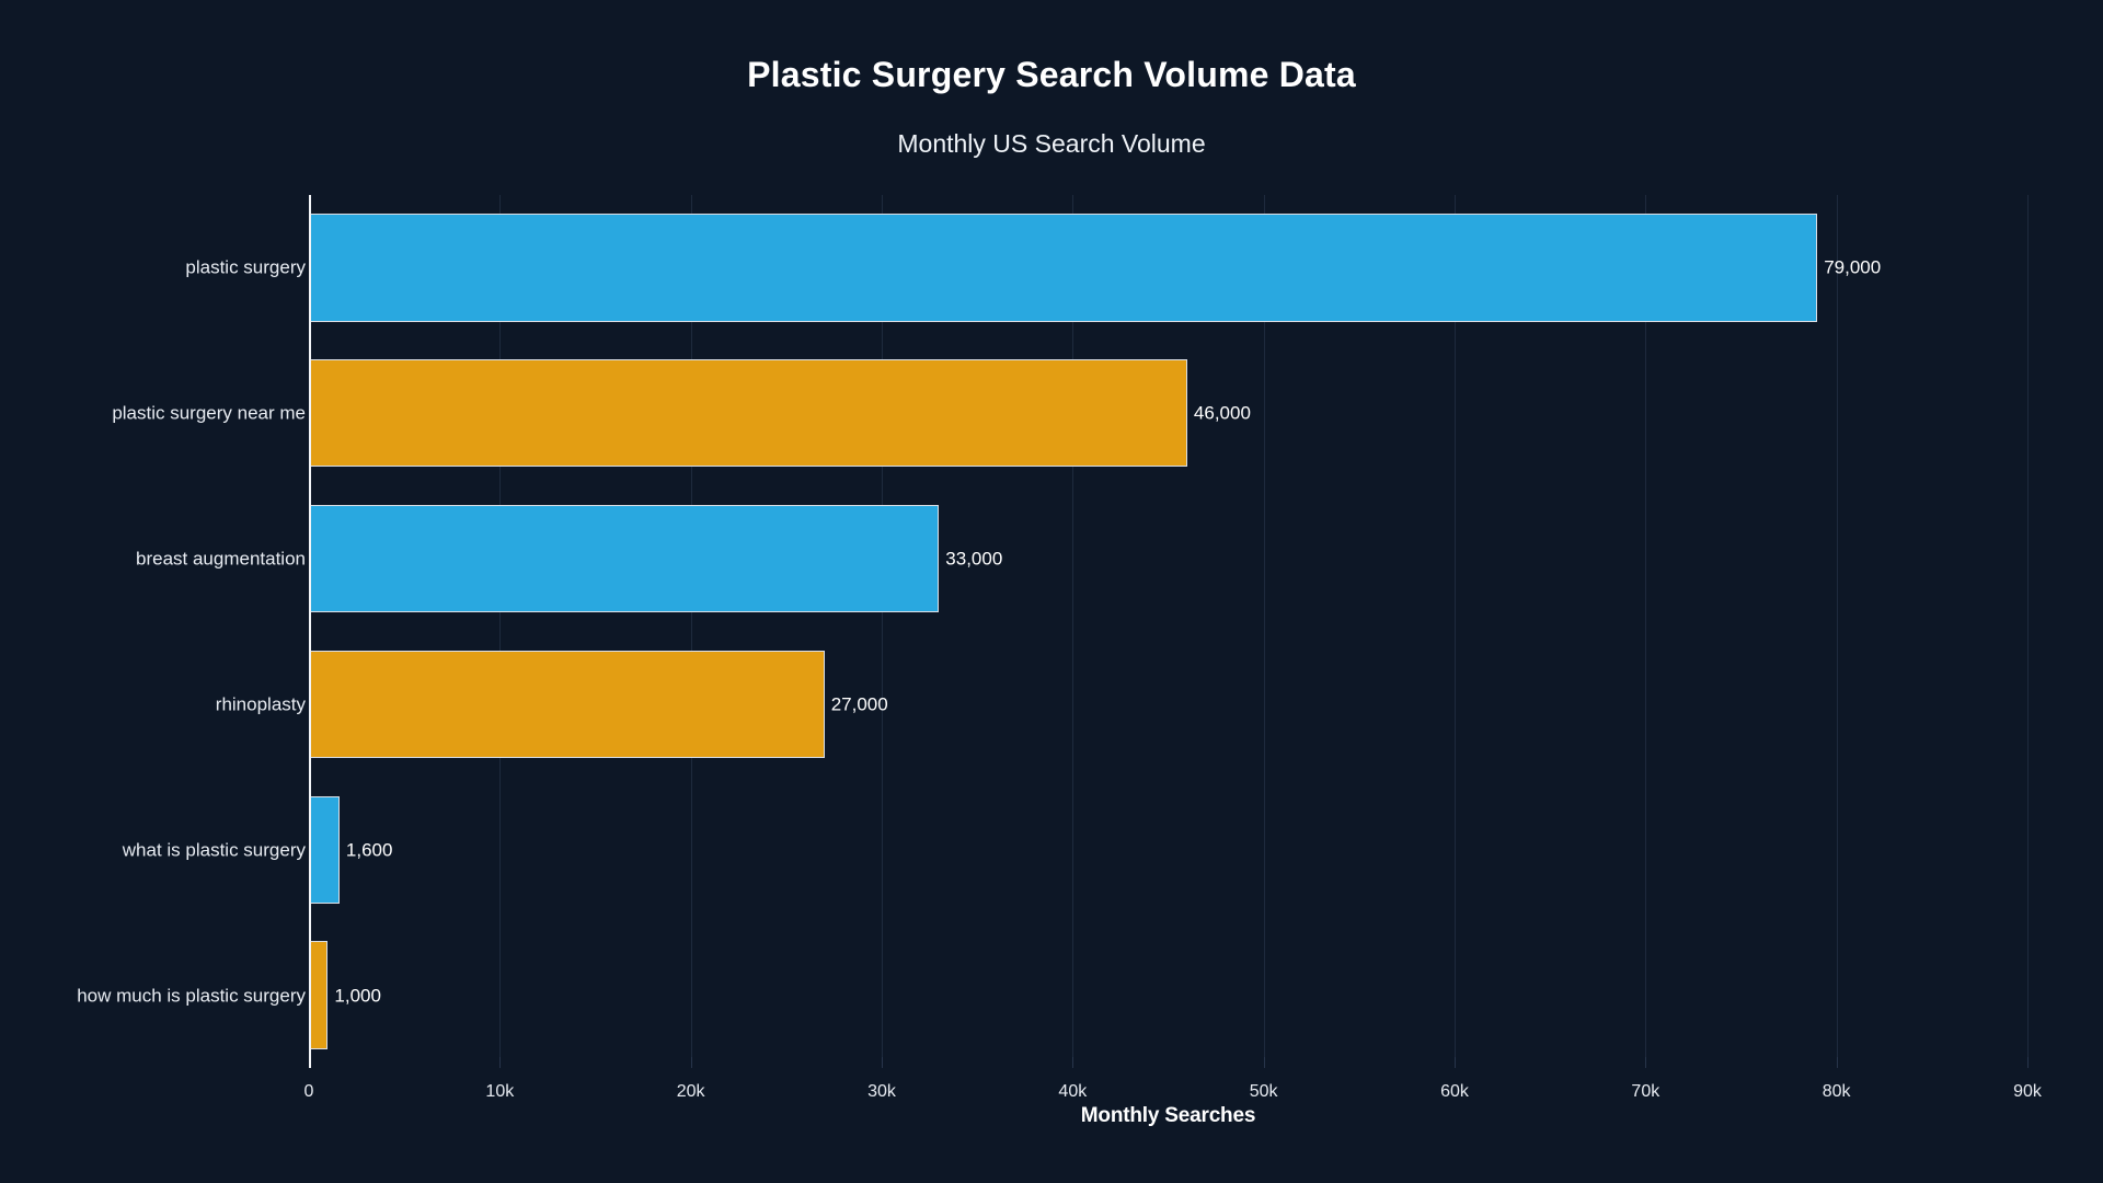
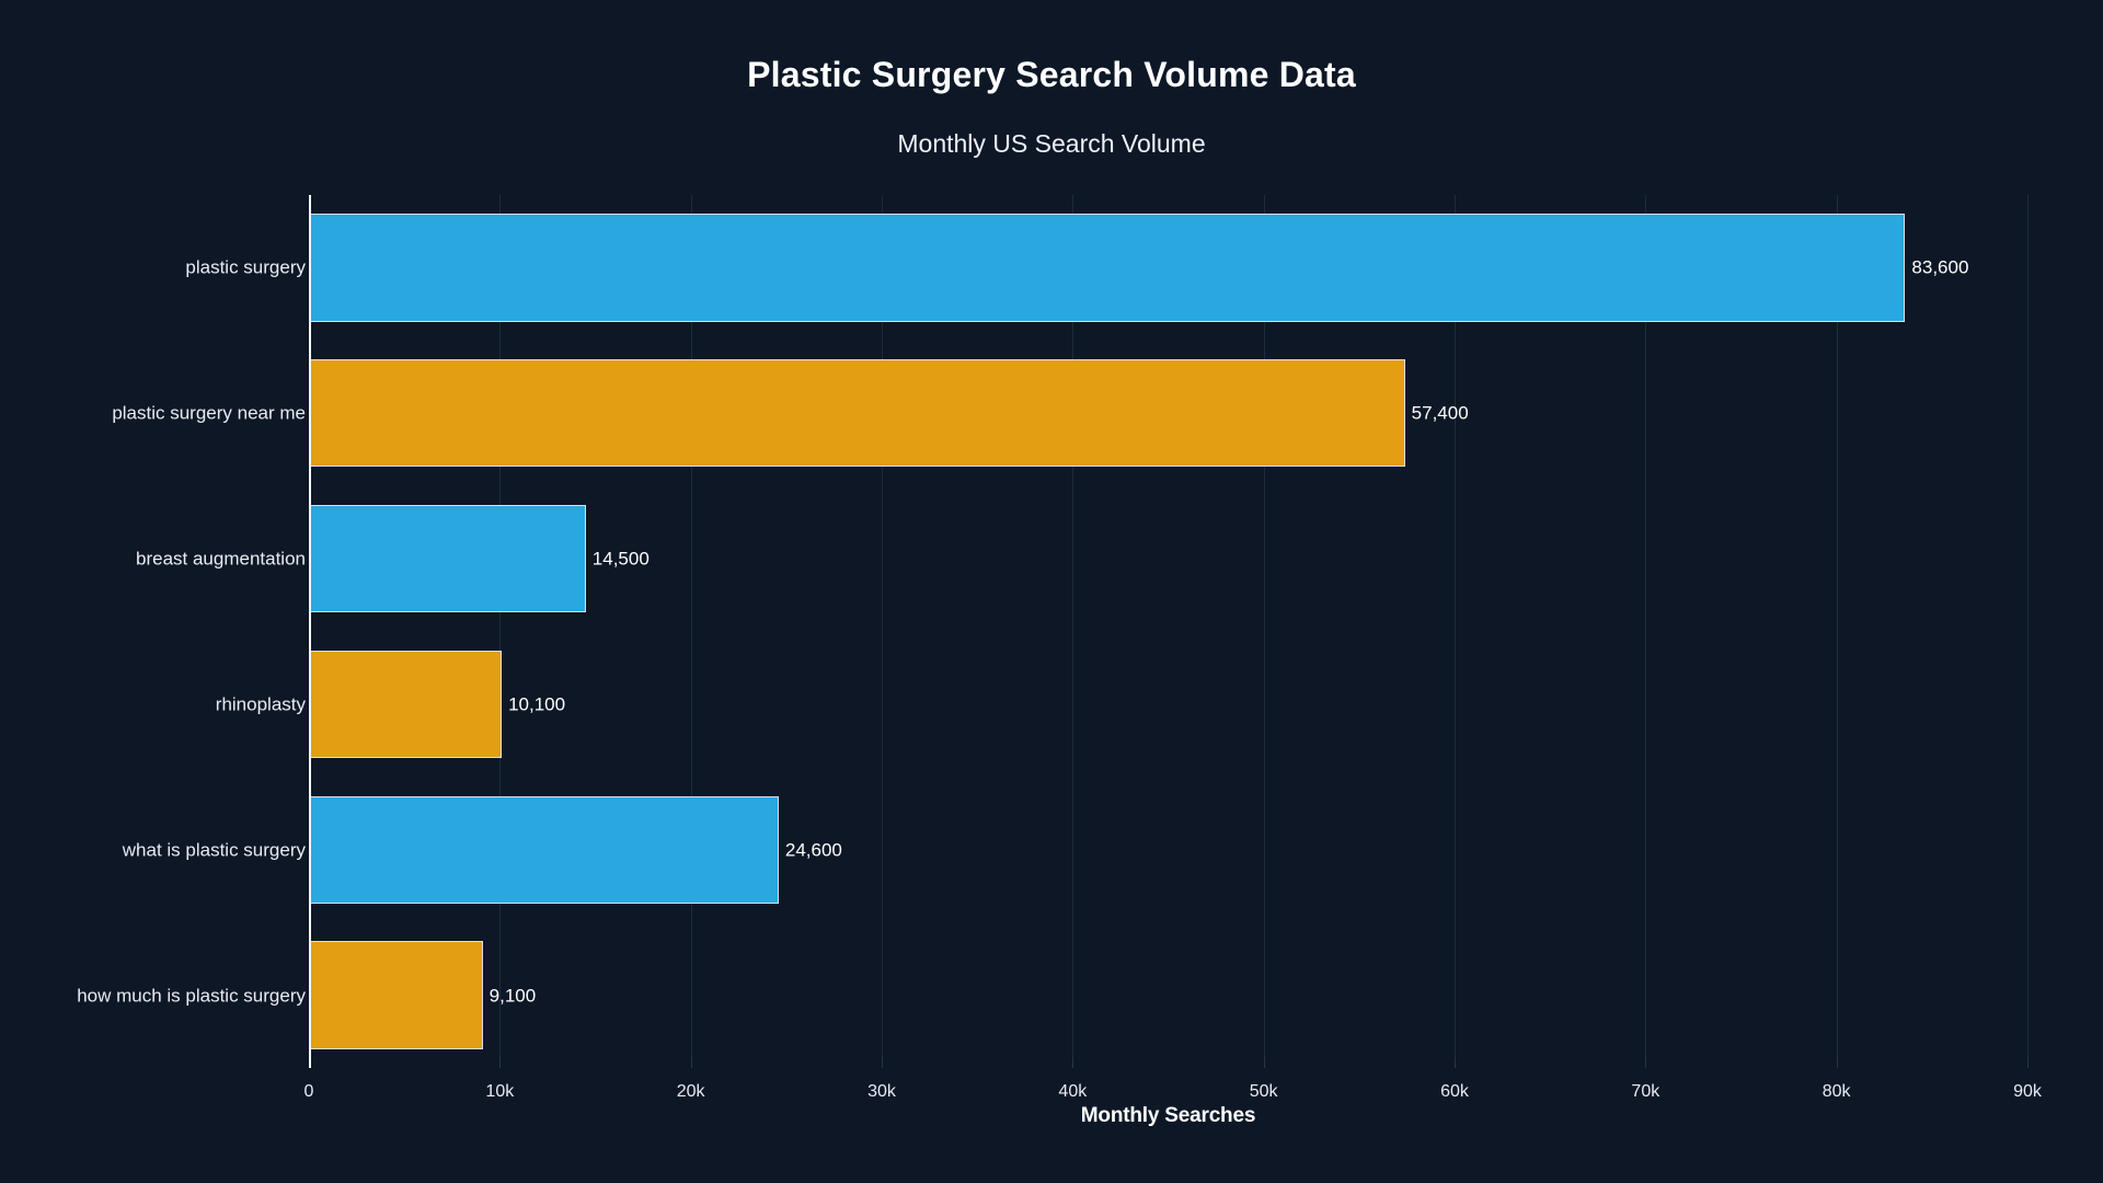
plastic surgery: 79,000 -> 83,600
plastic surgery near me: 46,000 -> 57,400
breast augmentation: 33,000 -> 14,500
rhinoplasty: 27,000 -> 10,100
what is plastic surgery: 1,600 -> 24,600
how much is plastic surgery: 1,000 -> 9,100
